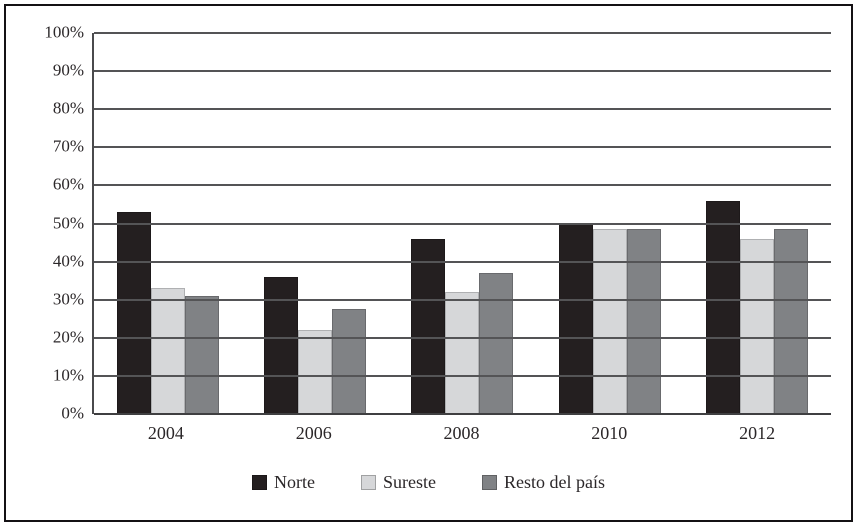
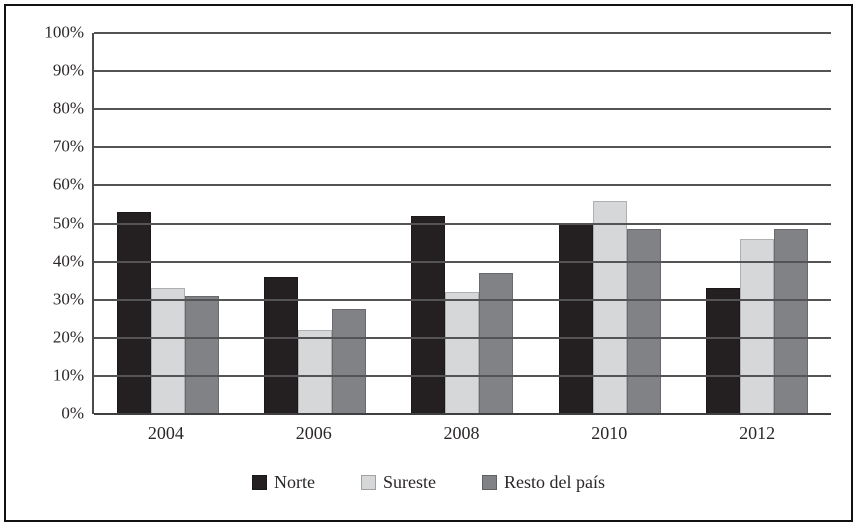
Norte/2008: 46% -> 52%
Sureste/2010: 48% -> 56%
Norte/2012: 56% -> 33%
